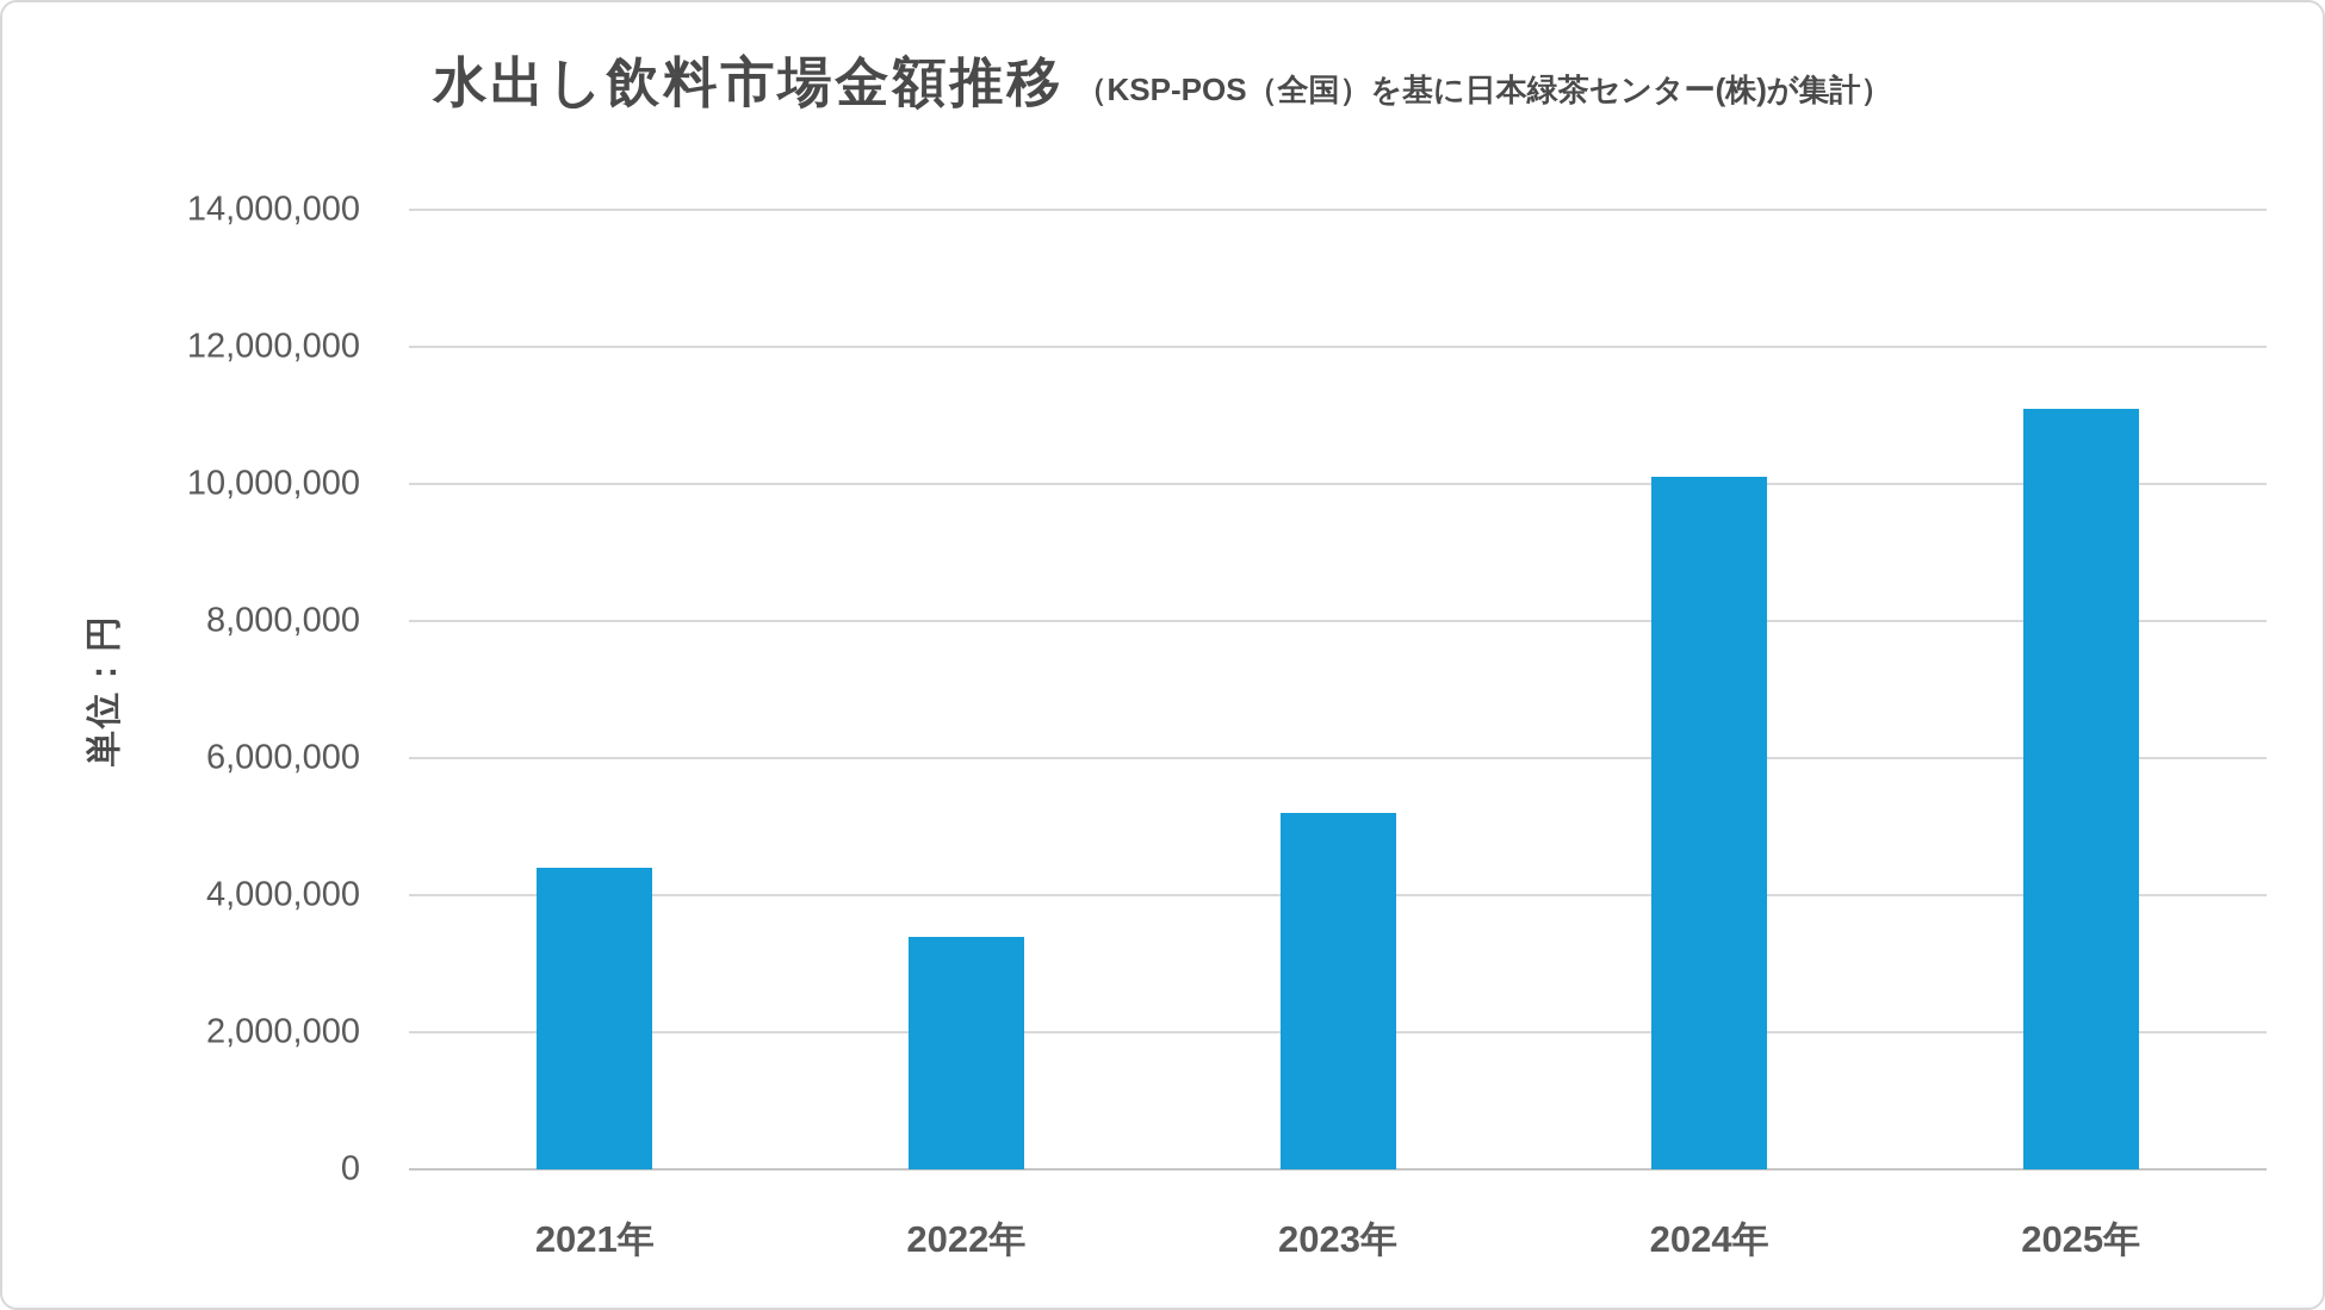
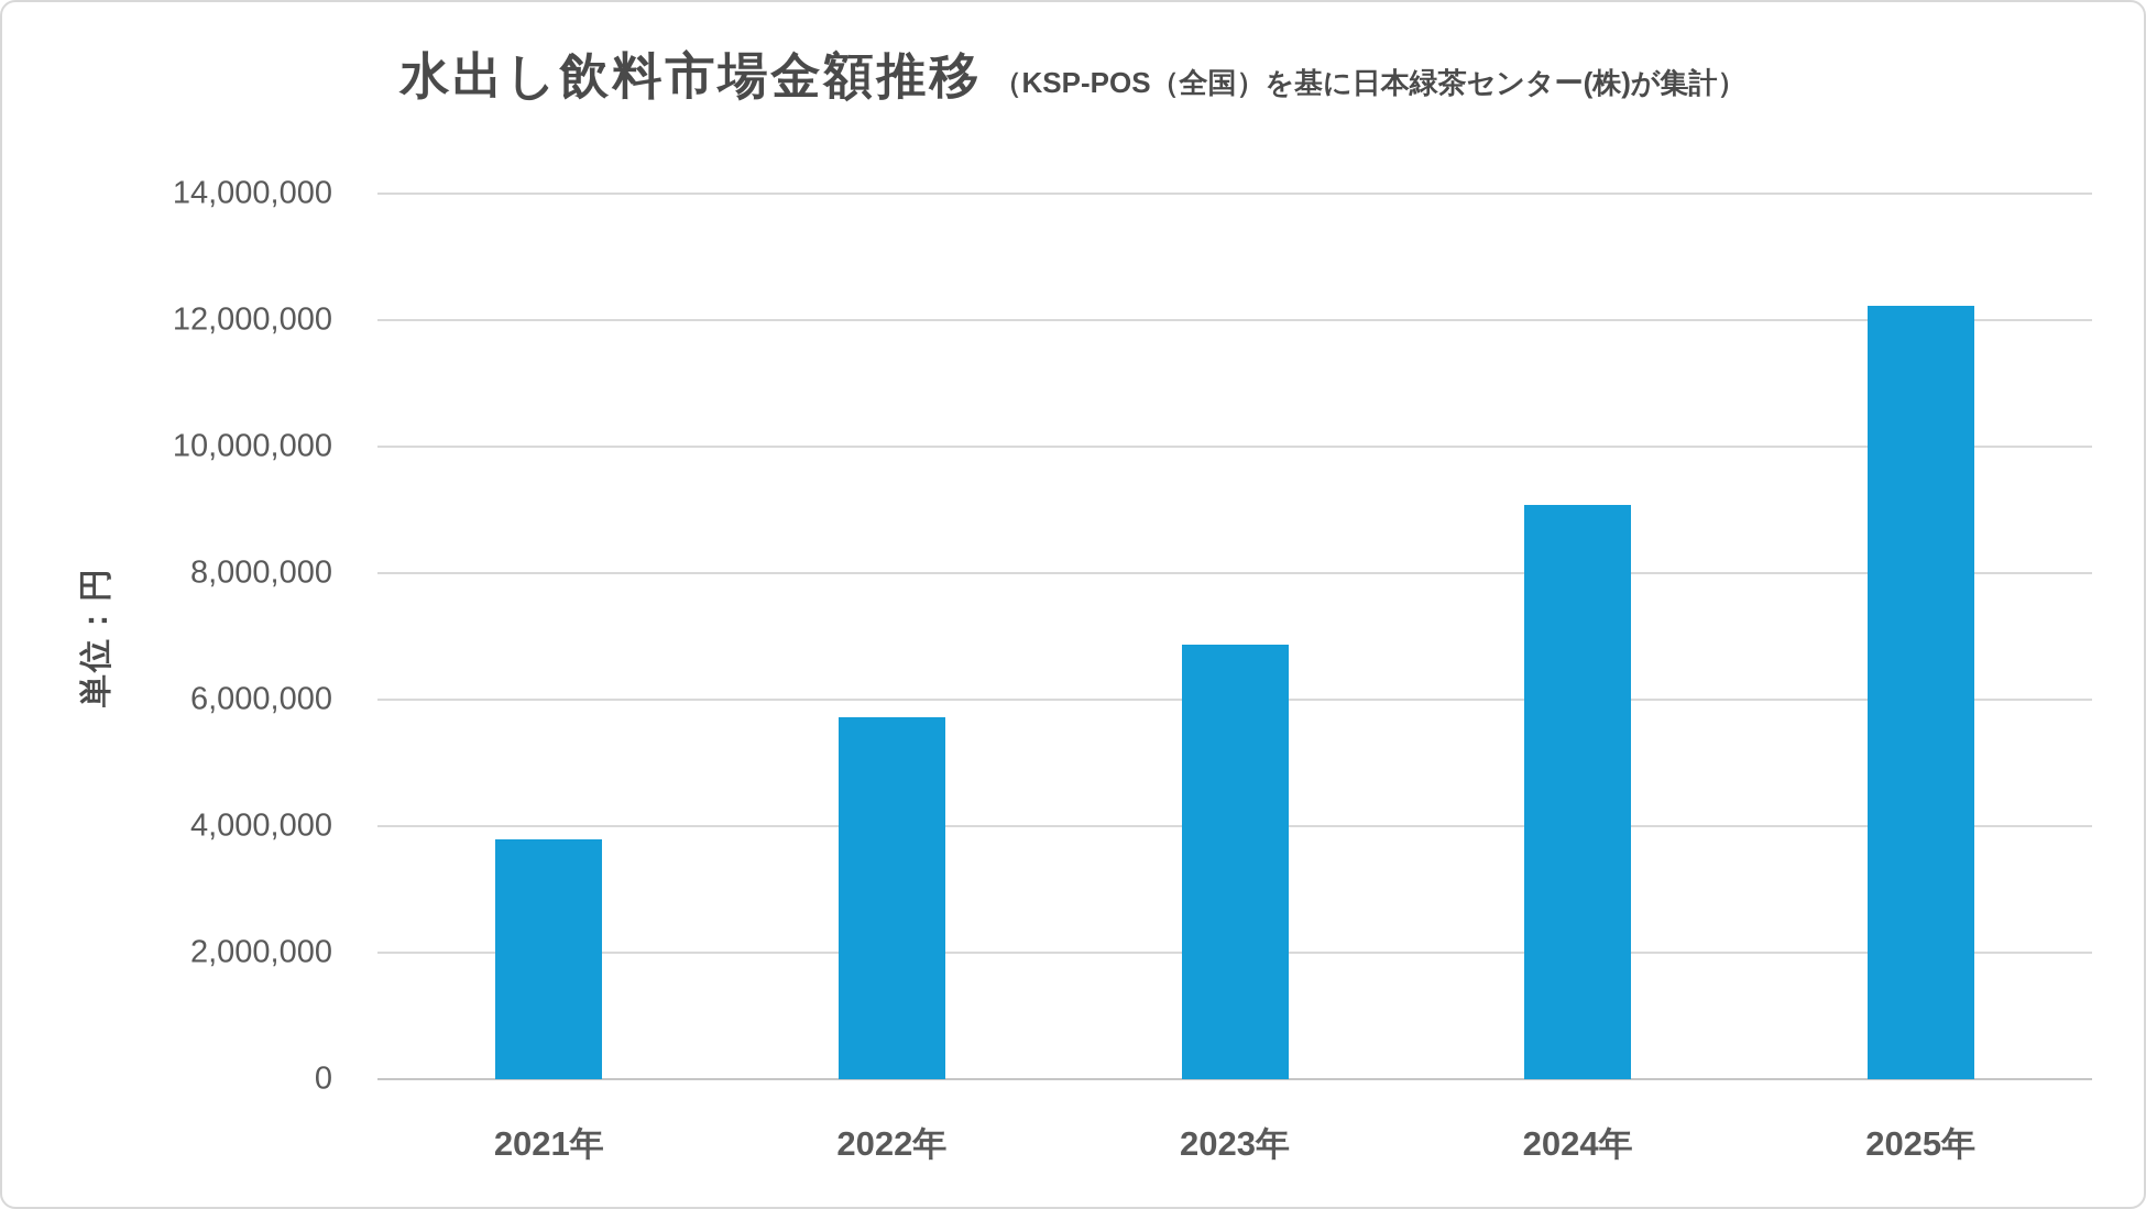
2021年: 4400000 -> 3800000
2022年: 3400000 -> 5700000
2023年: 5200000 -> 6900000
2024年: 10100000 -> 9100000
2025年: 11100000 -> 12200000
